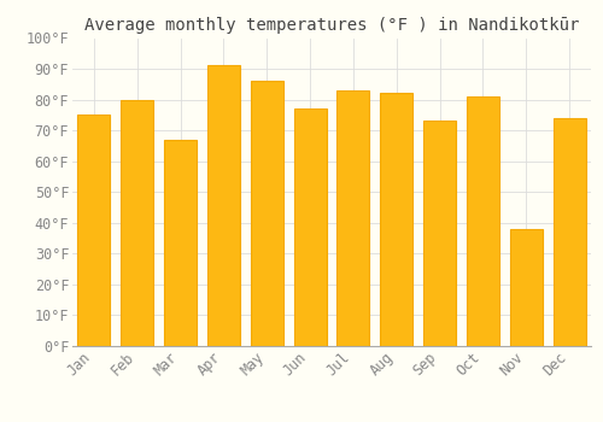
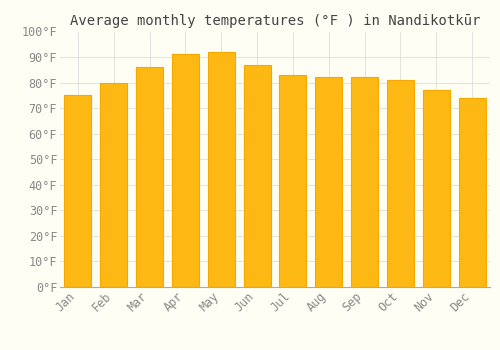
Mar: 67°F -> 86°F
May: 86°F -> 92°F
Jun: 77°F -> 87°F
Sep: 73°F -> 82°F
Nov: 38°F -> 77°F
